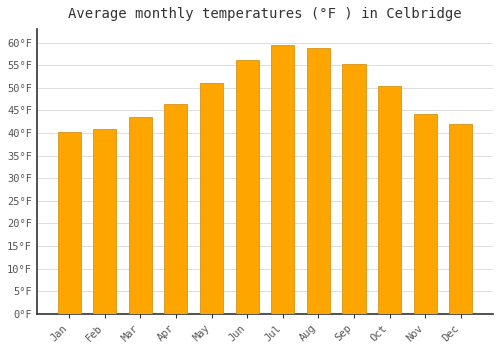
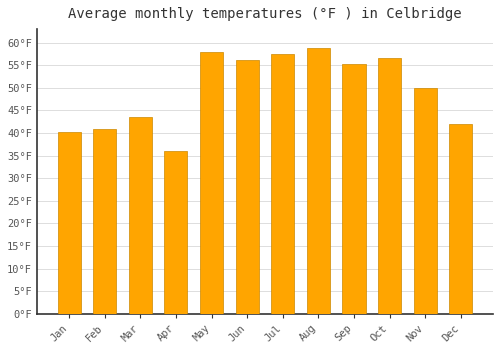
Apr: 46.4°F -> 36.0°F
May: 51.1°F -> 58.0°F
Jul: 59.5°F -> 57.5°F
Oct: 50.5°F -> 56.5°F
Nov: 44.2°F -> 50.0°F
